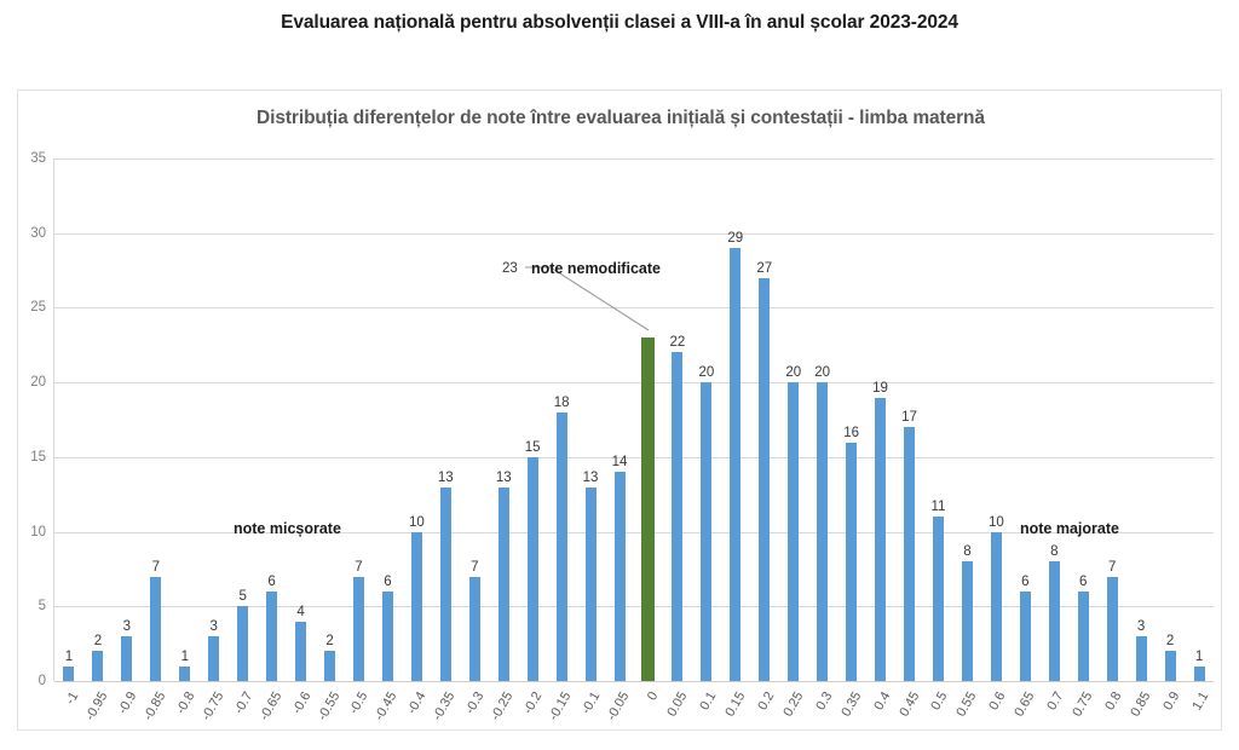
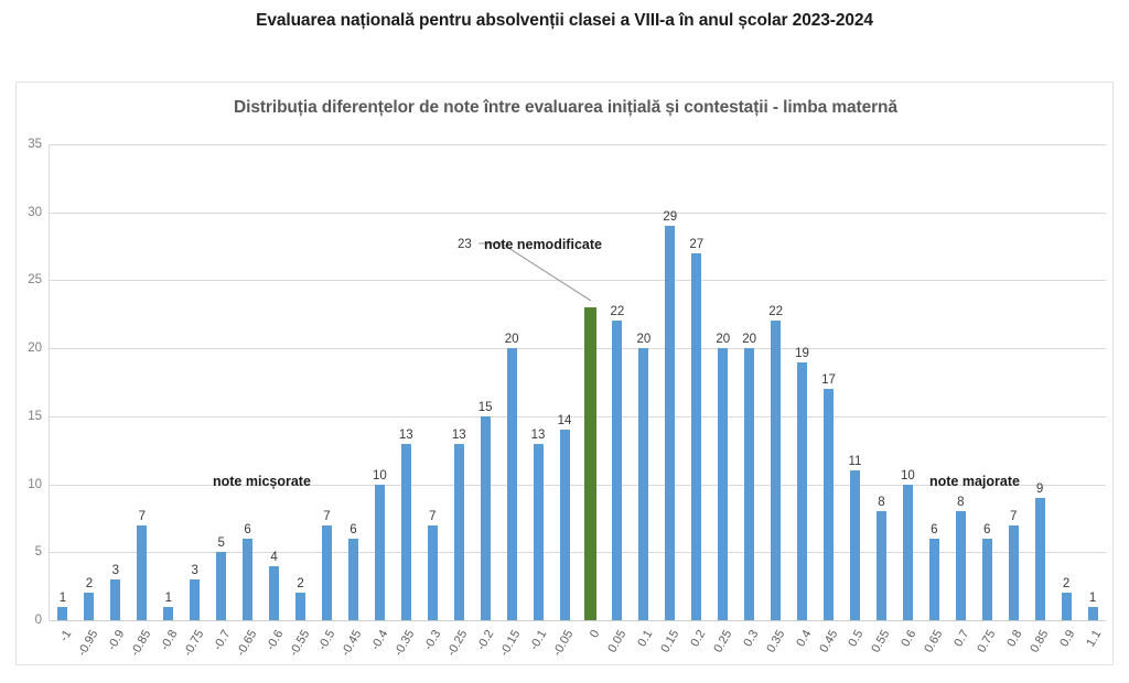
-0.15: 18 -> 20
0.35: 16 -> 22
0.85: 3 -> 9
